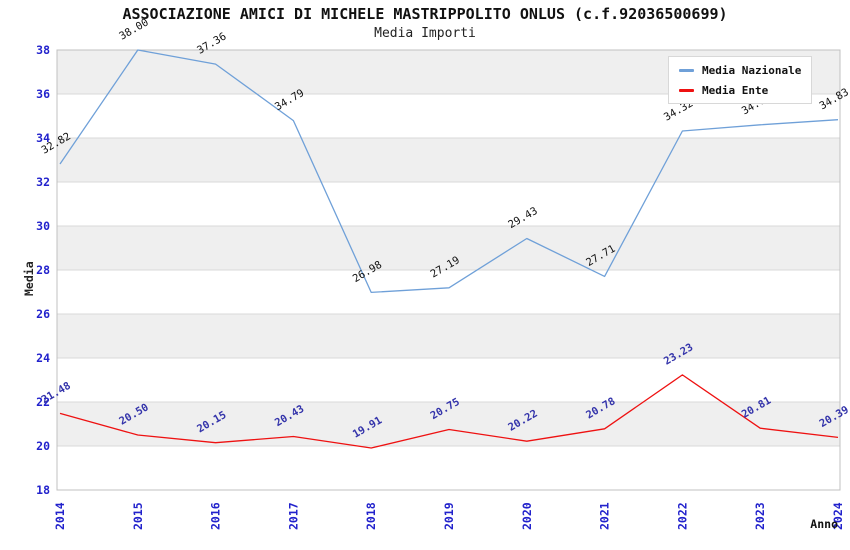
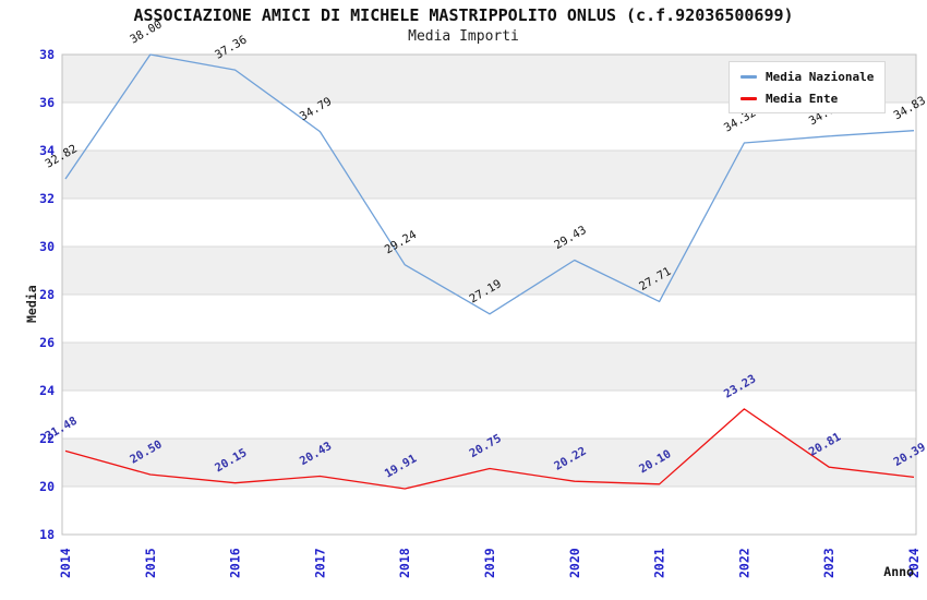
Media Nazionale/2018: 26.98 -> 29.24
Media Ente/2021: 20.78 -> 20.10
